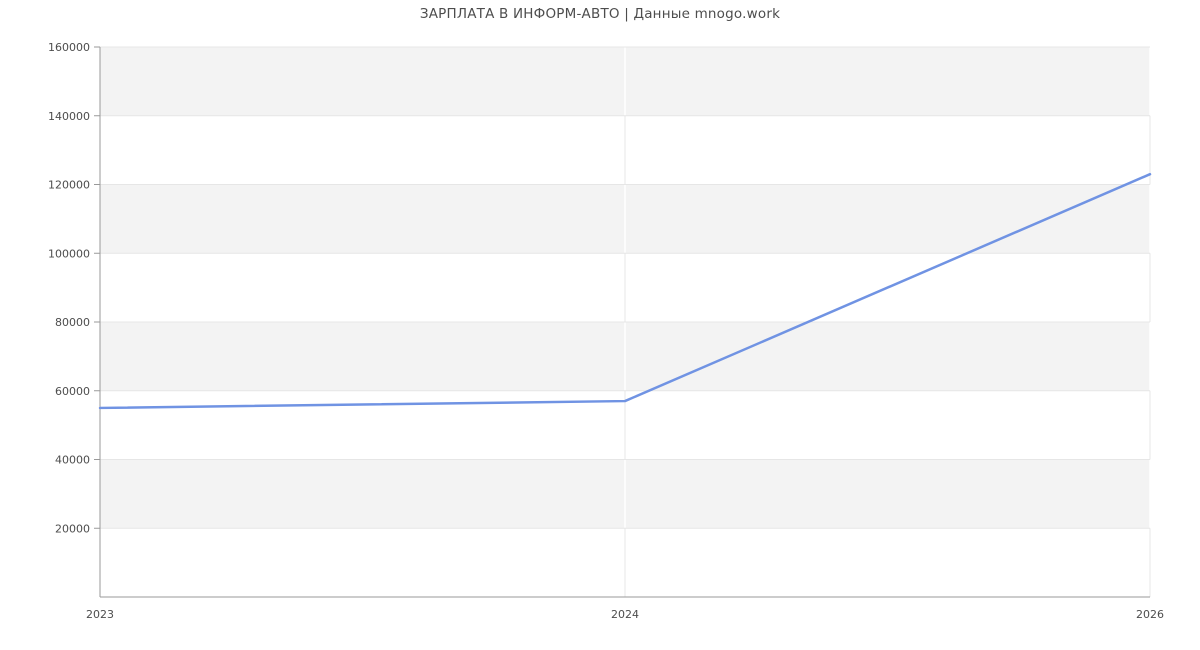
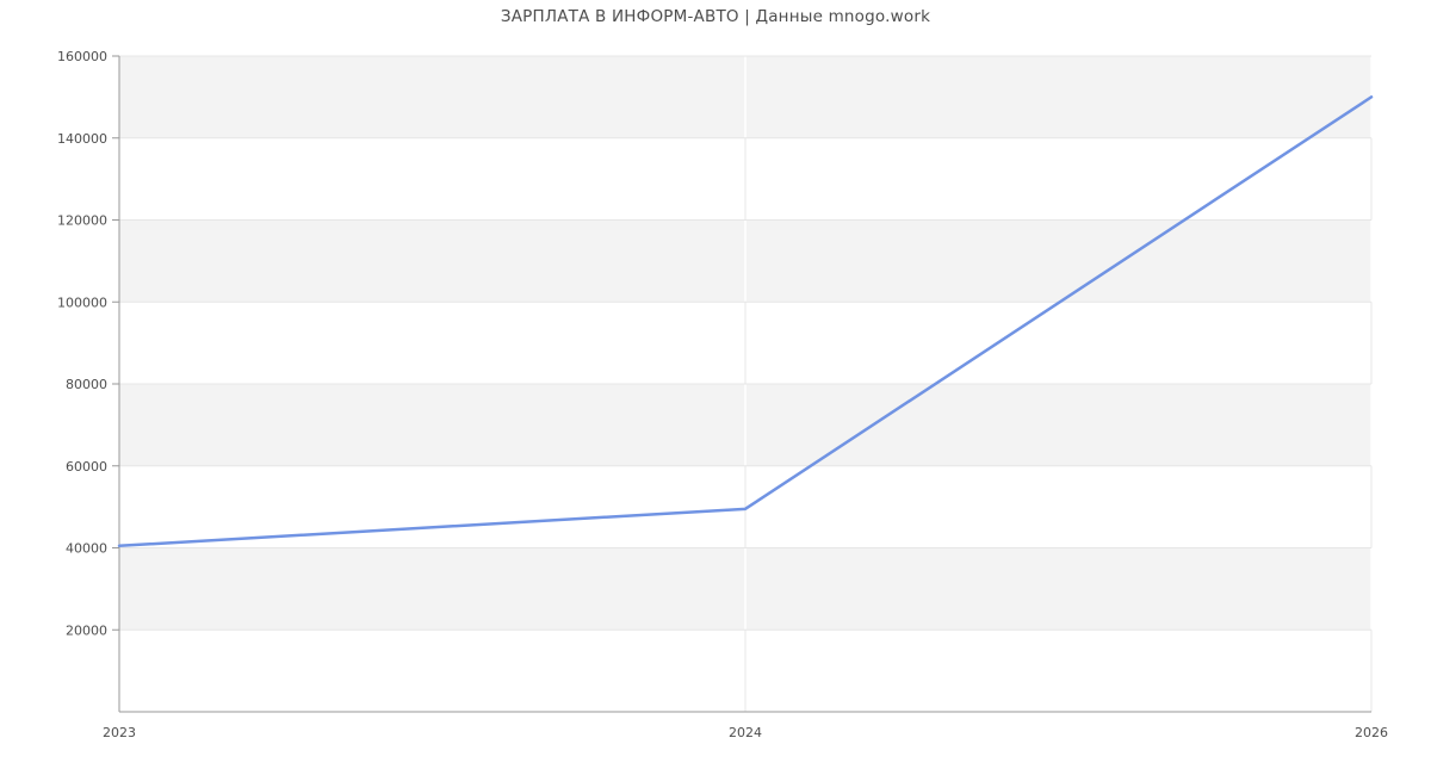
2023: 55000 -> 40000
2024: 57000 -> 50000
2026: 123000 -> 150000
